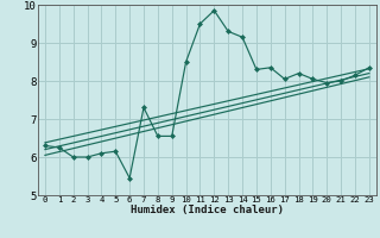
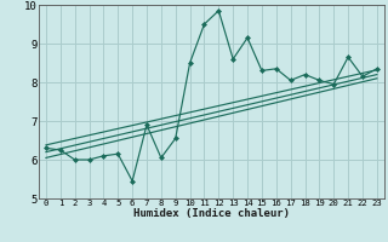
7: 7.30 -> 6.90
8: 6.55 -> 6.05
13: 9.30 -> 8.60
21: 8.00 -> 8.65
